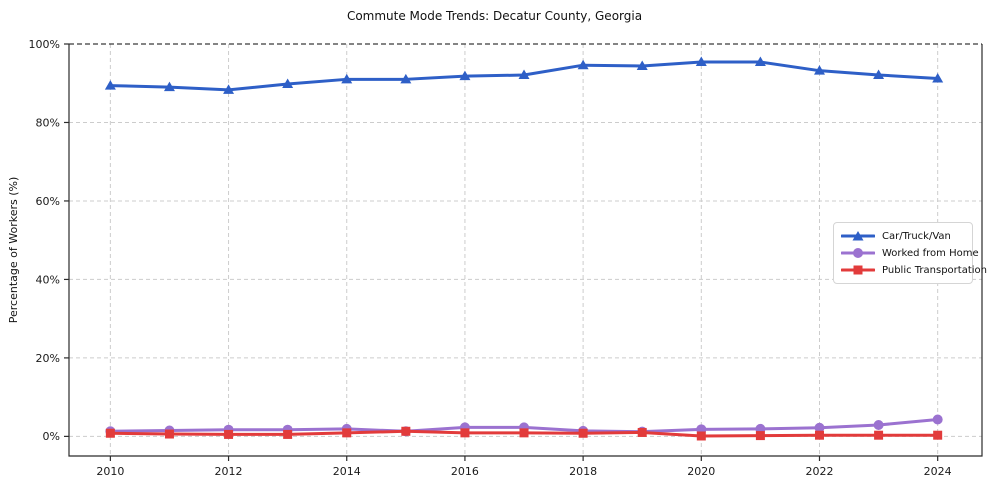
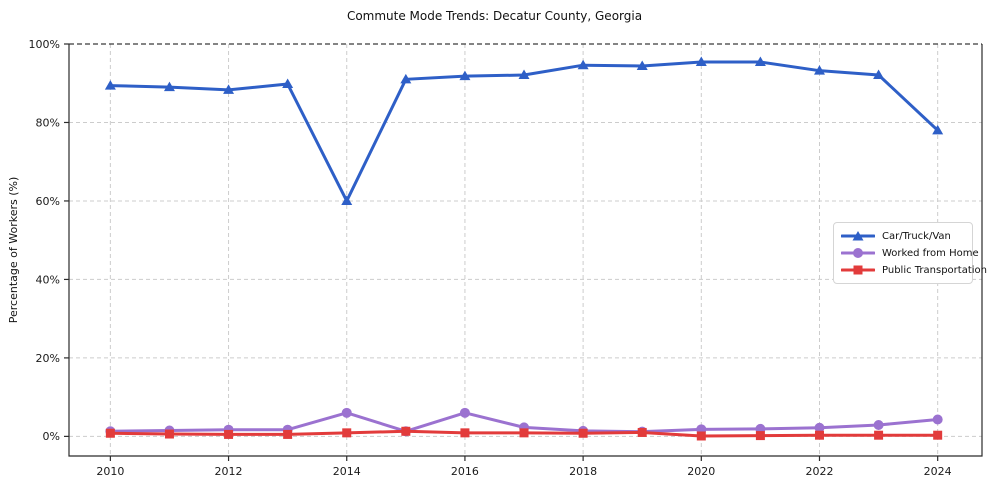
Car/Truck/Van/2014: 91% -> 60%
Worked from Home/2014: 2% -> 6%
Worked from Home/2016: 2% -> 6%
Car/Truck/Van/2024: 91% -> 78%
